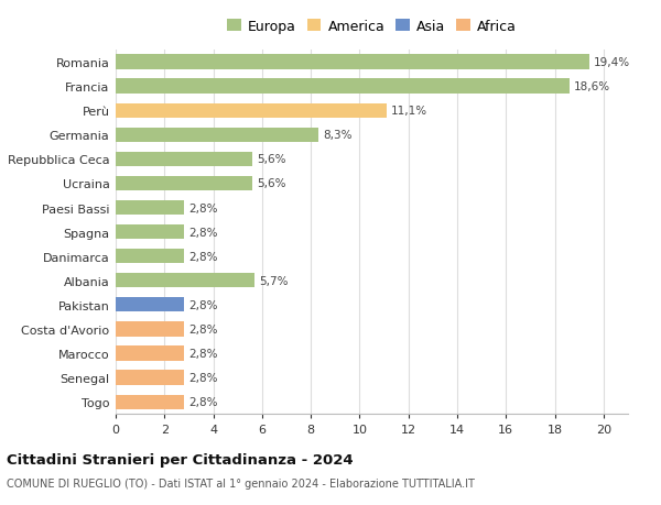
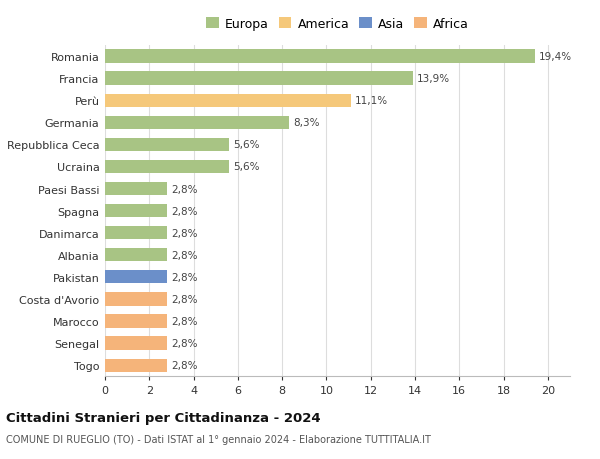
Francia: 18,6% -> 13,9%
Albania: 5,7% -> 2,8%
